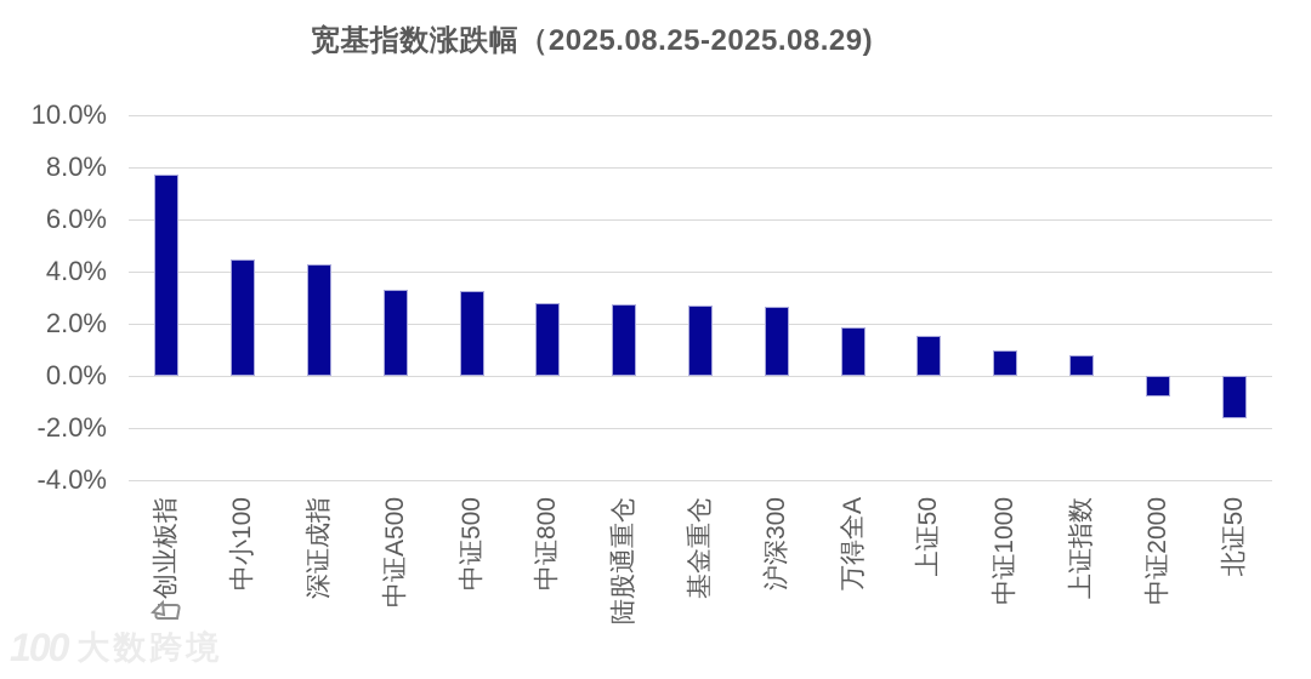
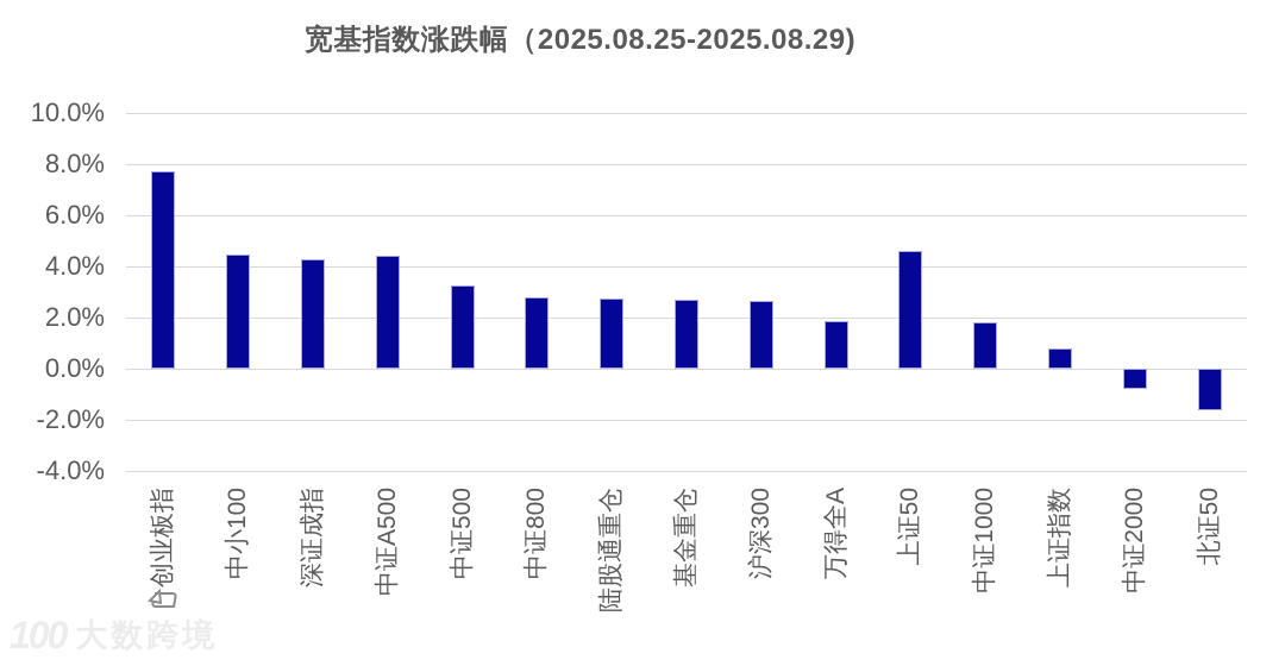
中证A500: 3.3% -> 4.4%
上证50: 1.6% -> 4.6%
中证1000: 1.0% -> 1.8%
